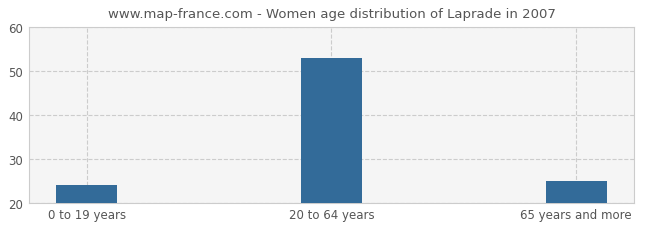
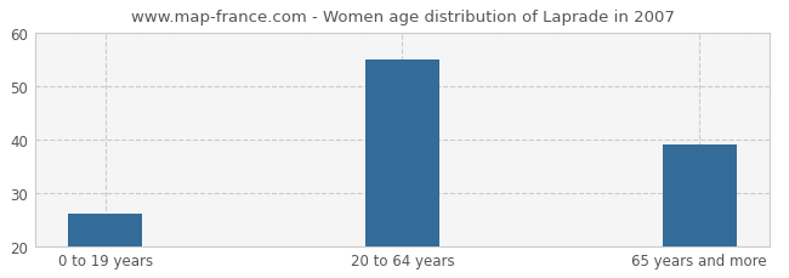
0 to 19 years: 24 -> 26
20 to 64 years: 53 -> 55
65 years and more: 25 -> 39
